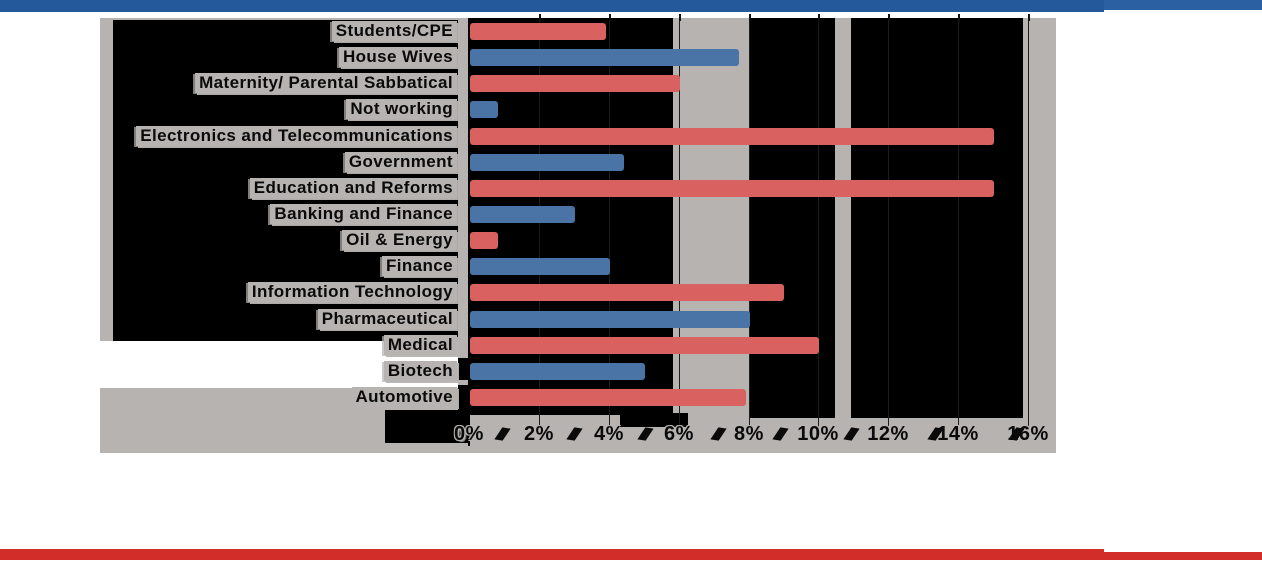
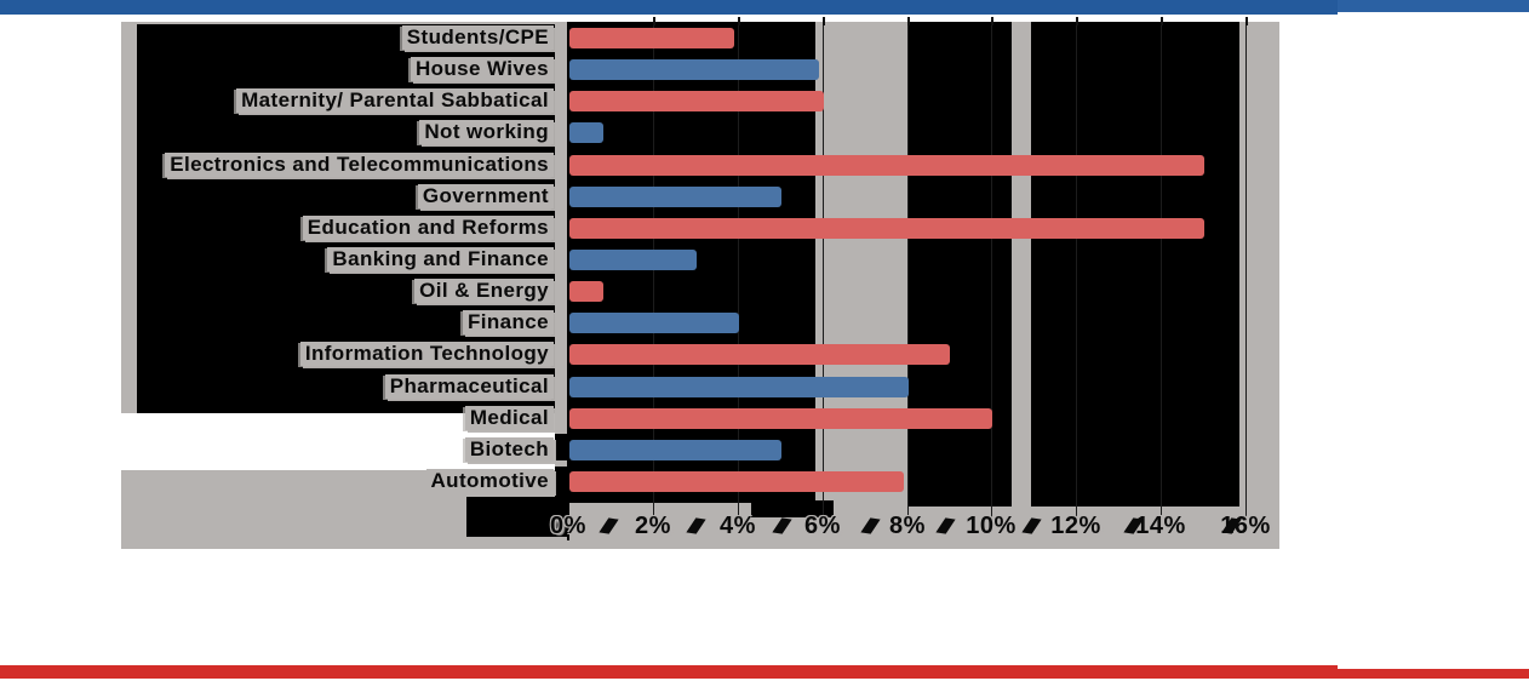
House Wives: 7.7% -> 5.9%
Government: 4.4% -> 5.0%
